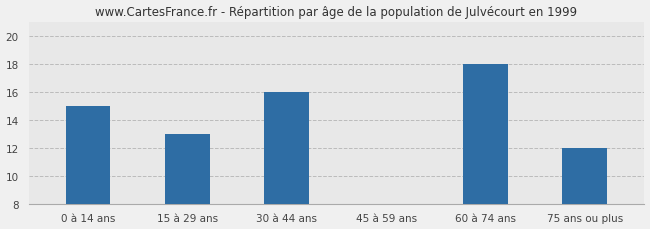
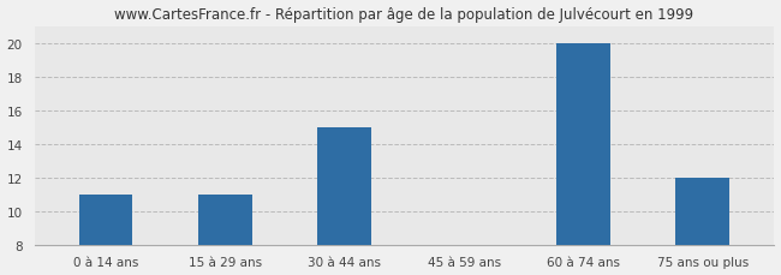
0 à 14 ans: 15 -> 11
15 à 29 ans: 13 -> 11
30 à 44 ans: 16 -> 15
60 à 74 ans: 18 -> 20
